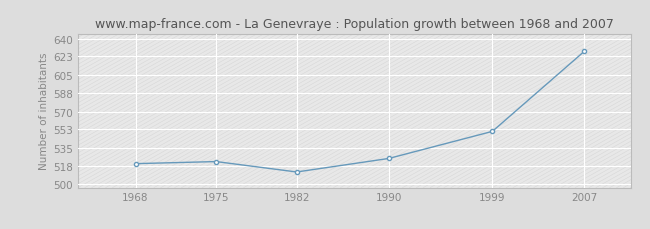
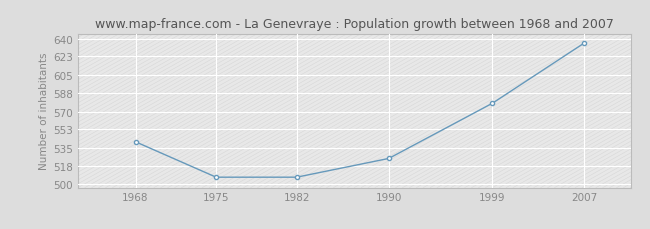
1968: 520 -> 541
1975: 522 -> 507
1982: 512 -> 507
1999: 551 -> 578
2007: 628 -> 636
